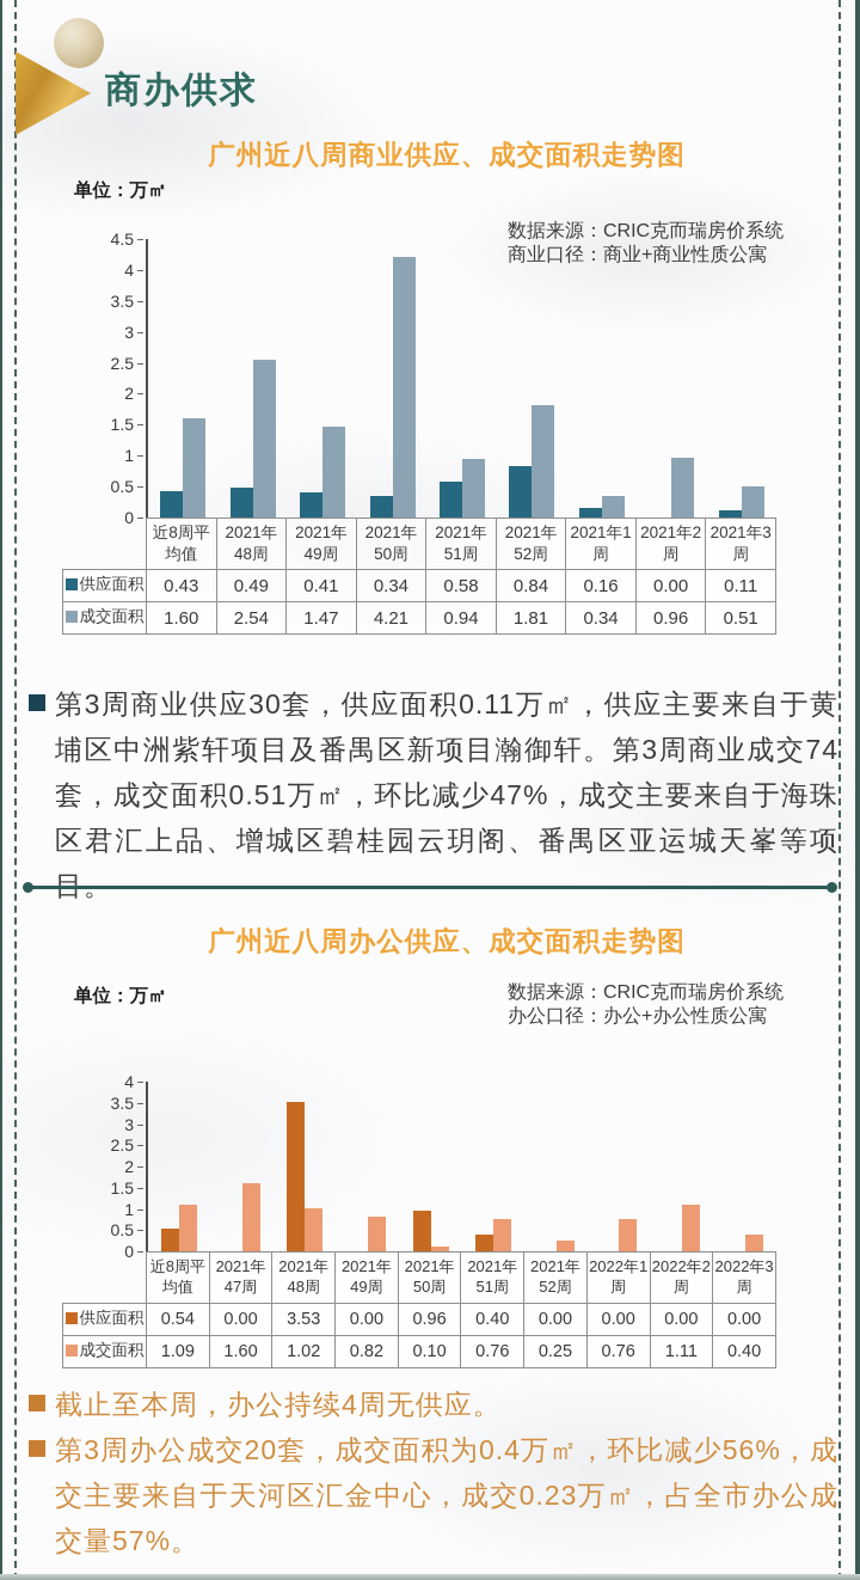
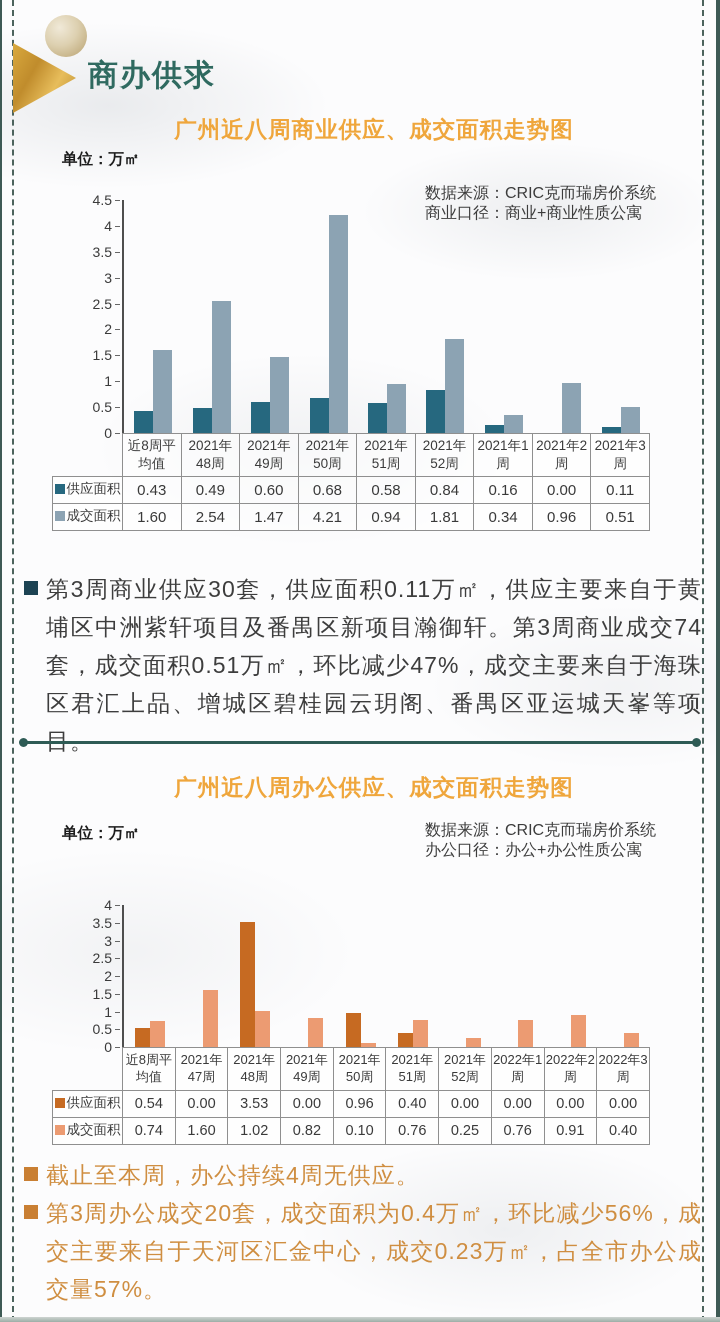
广州近八周商业供应、成交面积走势图/供应面积/2021年49周: 0.41 -> 0.60
广州近八周商业供应、成交面积走势图/供应面积/2021年50周: 0.34 -> 0.68
广州近八周办公供应、成交面积走势图/成交面积/近8周平均值: 1.09 -> 0.74
广州近八周办公供应、成交面积走势图/成交面积/2022年2周: 1.11 -> 0.91
